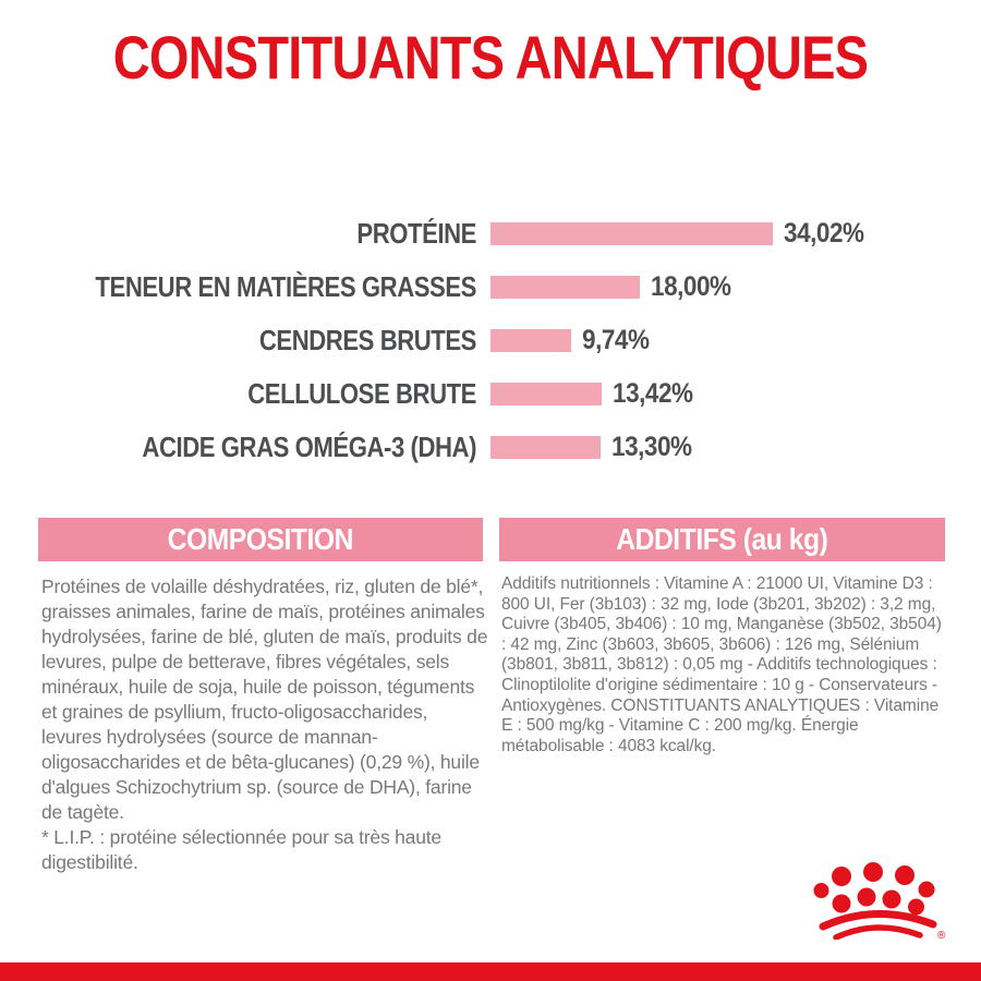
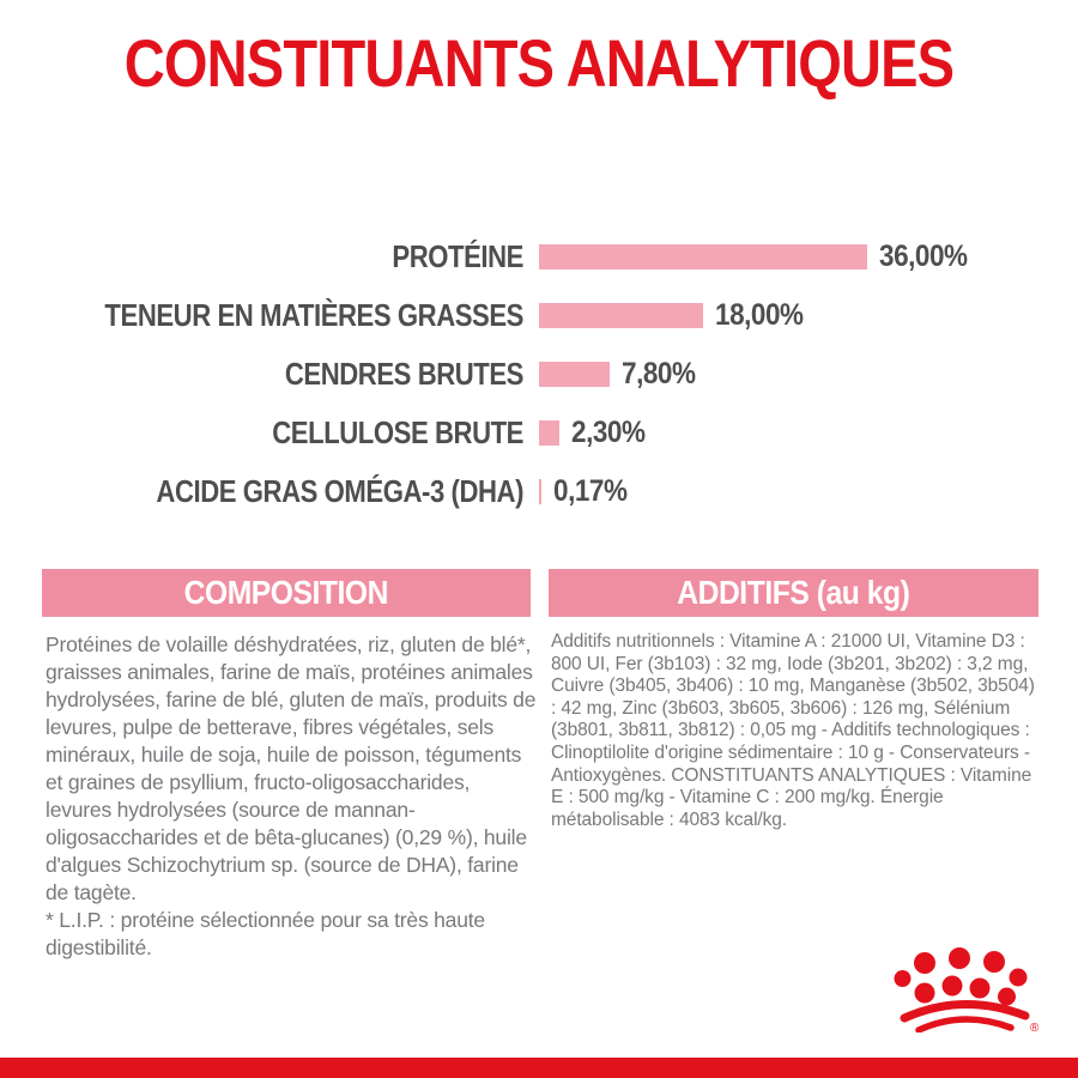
PROTÉINE: 34,02% -> 36,00%
CENDRES BRUTES: 9,74% -> 7,80%
CELLULOSE BRUTE: 13,42% -> 2,30%
ACIDE GRAS OMÉGA-3 (DHA): 13,30% -> 0,17%
